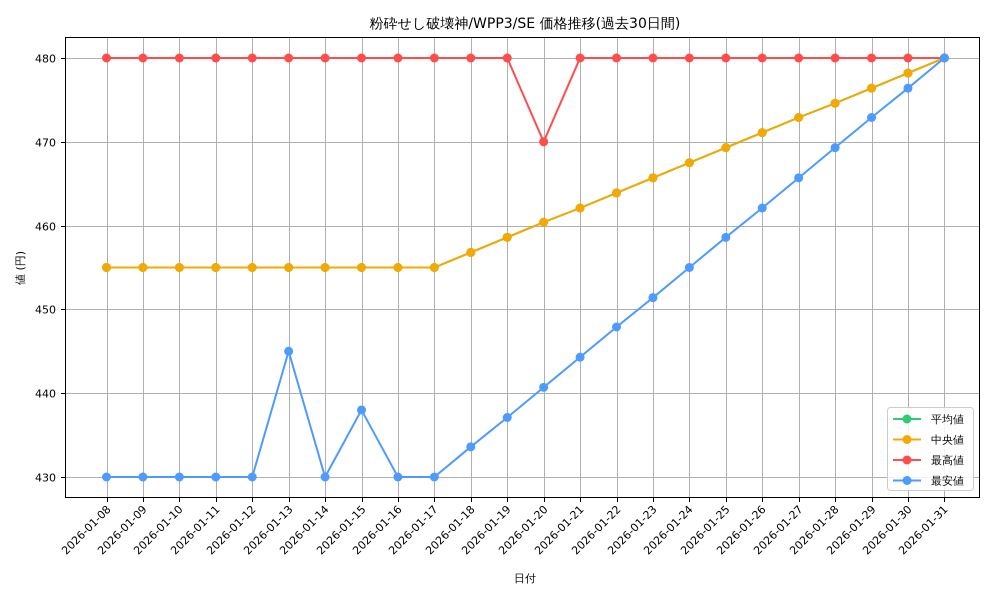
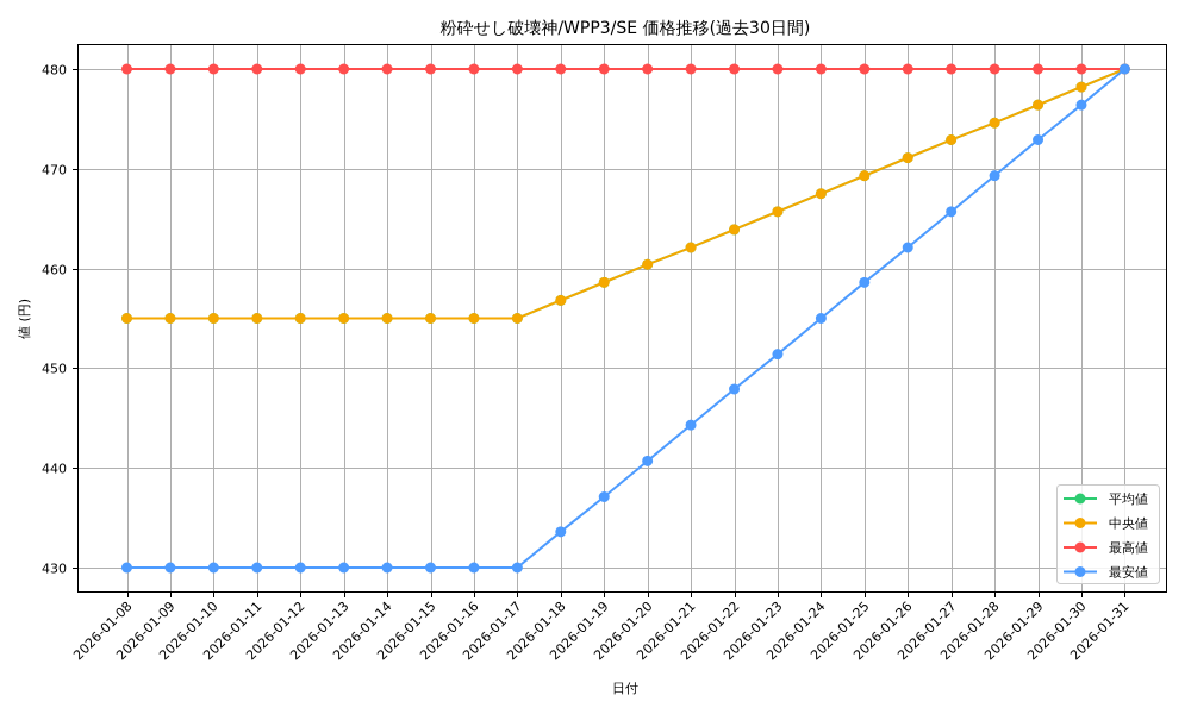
最安値/2026-01-13: 445 -> 430
最安値/2026-01-15: 438 -> 430
最高値/2026-01-20: 470 -> 480
